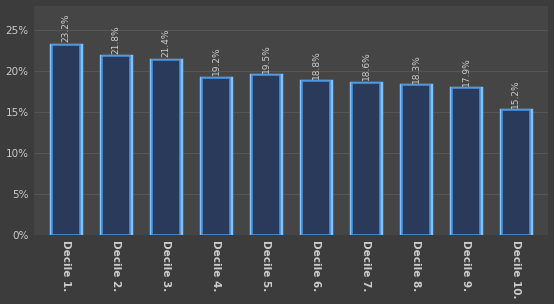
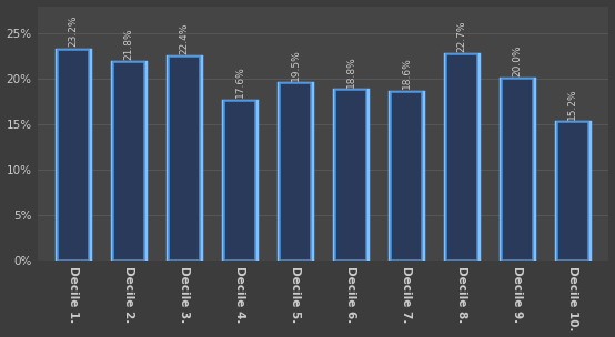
Decile 3.: 21.4% -> 22.4%
Decile 4.: 19.2% -> 17.6%
Decile 8.: 18.3% -> 22.7%
Decile 9.: 17.9% -> 20.0%
